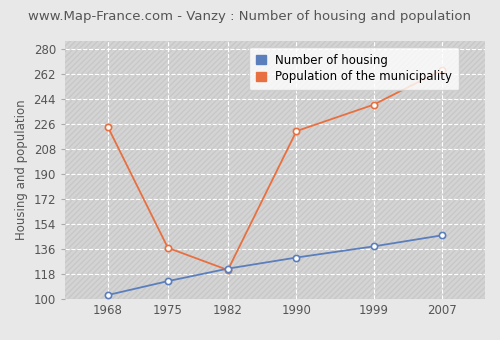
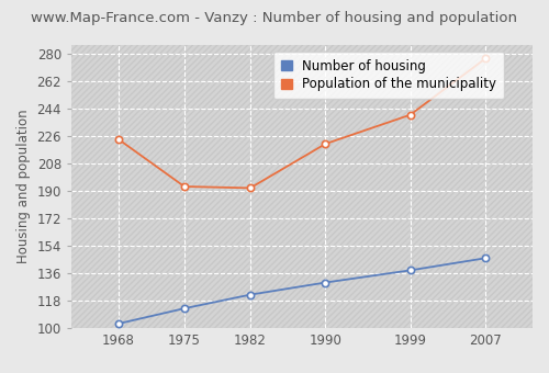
Population of the municipality/1975: 137 -> 193
Population of the municipality/1982: 121 -> 192
Population of the municipality/2007: 265 -> 277
